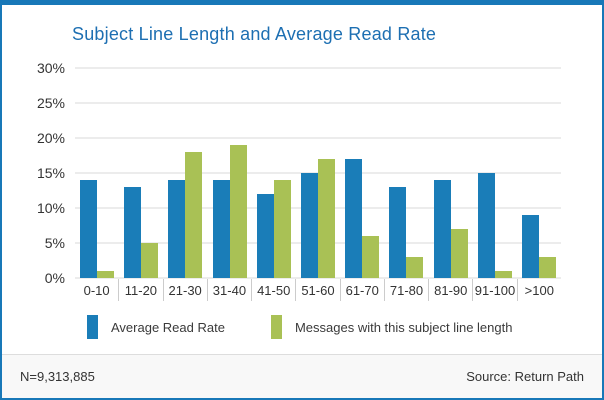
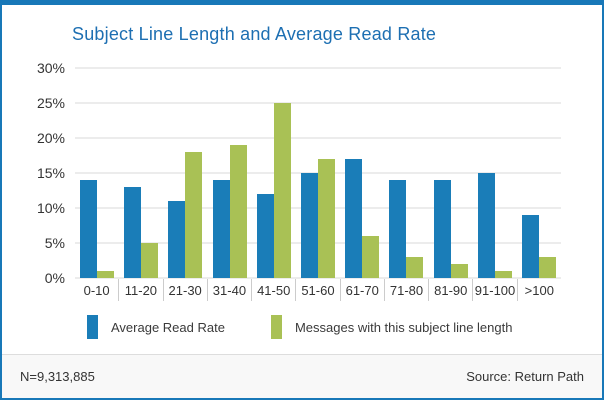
Average Read Rate/21-30: 14% -> 11%
Messages with this subject line length/41-50: 14% -> 25%
Average Read Rate/71-80: 13% -> 14%
Messages with this subject line length/81-90: 7% -> 2%
